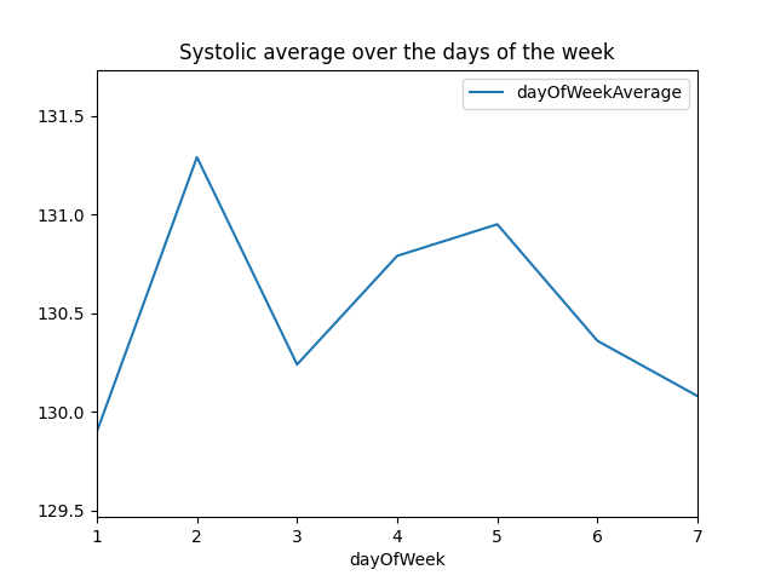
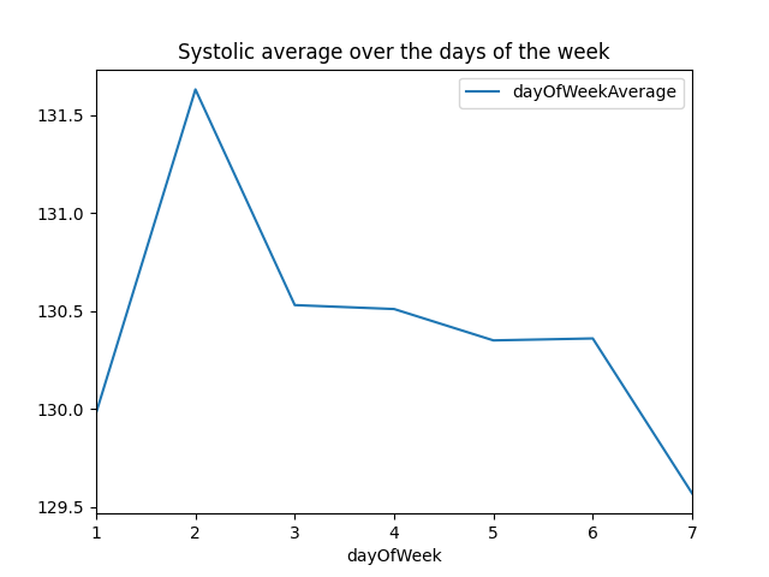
1: 129.90 -> 129.98
2: 131.29 -> 131.63
3: 130.24 -> 130.53
4: 130.79 -> 130.51
5: 130.95 -> 130.35
7: 130.08 -> 129.57
